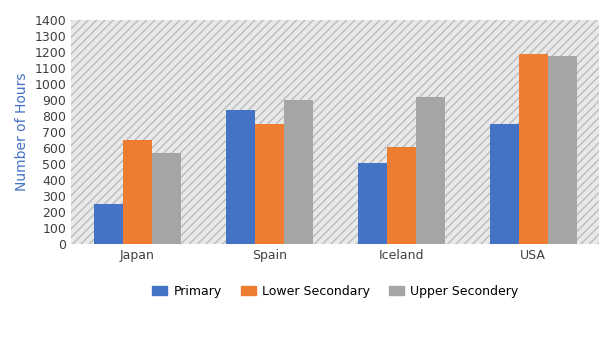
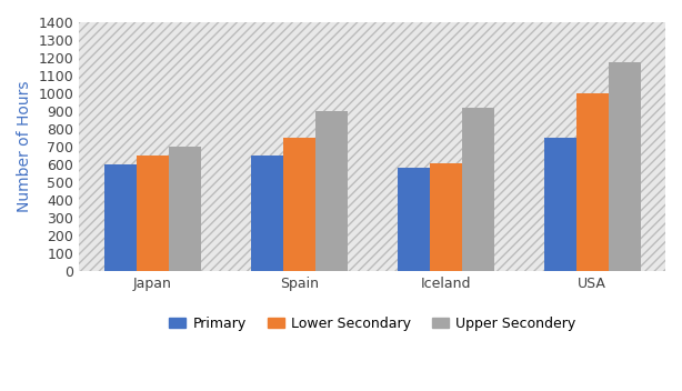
Primary/Japan: 250 -> 600
Upper Secondery/Japan: 570 -> 700
Primary/Spain: 840 -> 650
Primary/Iceland: 510 -> 580
Lower Secondary/USA: 1190 -> 1000
